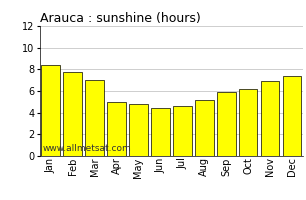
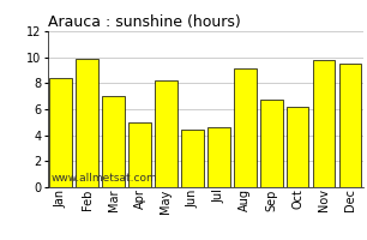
Feb: 7.8 -> 9.9
May: 4.8 -> 8.2
Aug: 5.2 -> 9.1
Sep: 5.9 -> 6.7
Nov: 6.9 -> 9.8
Dec: 7.4 -> 9.5
